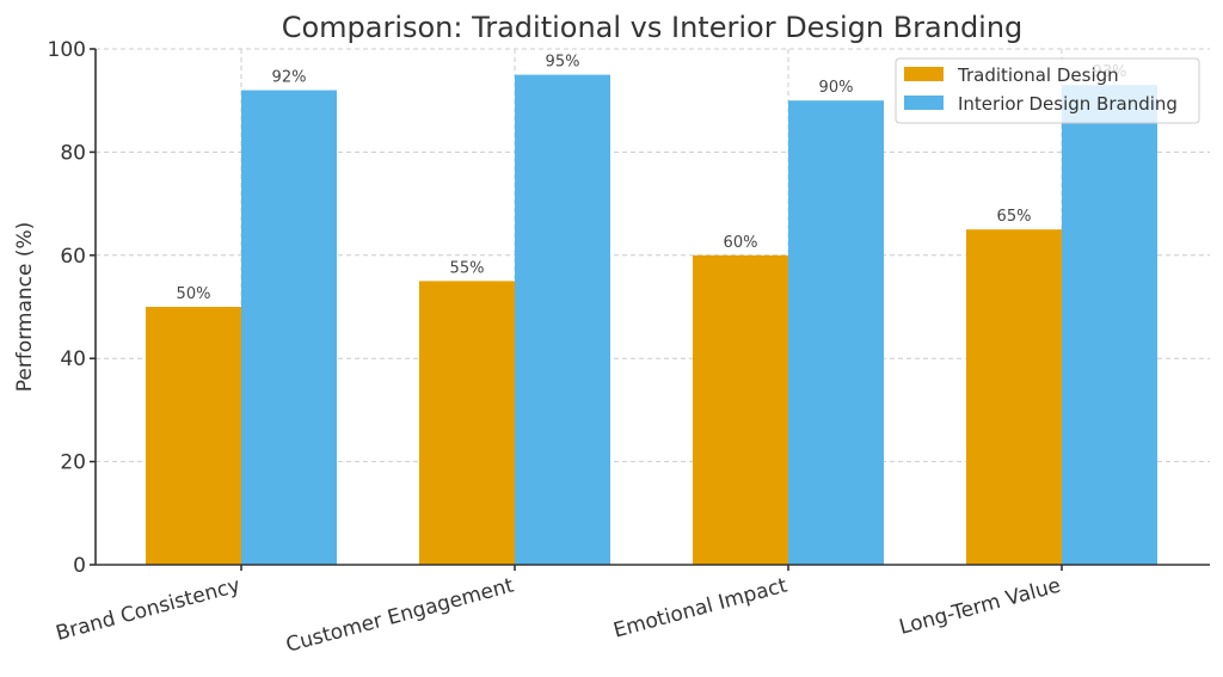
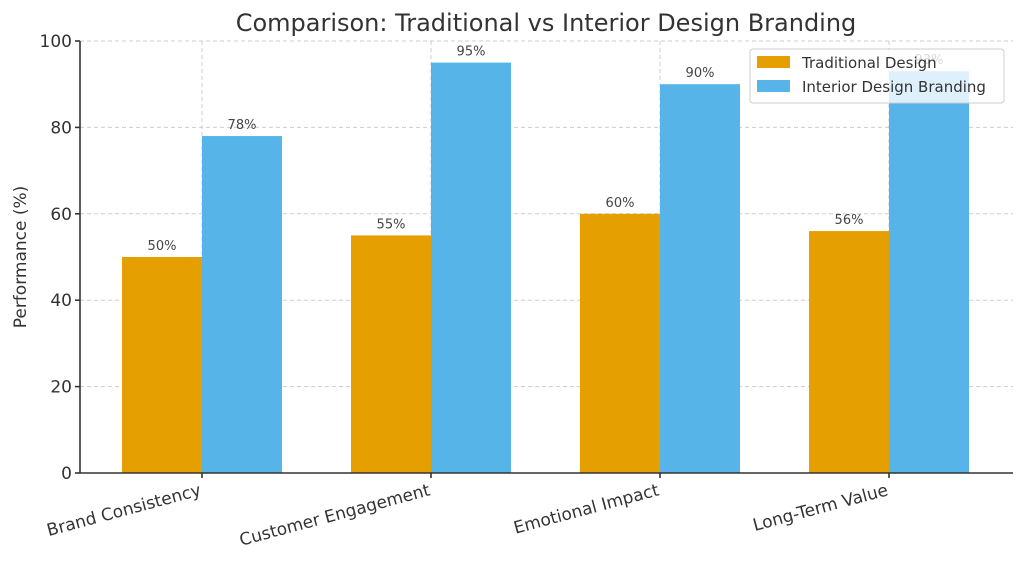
Interior Design Branding/Brand Consistency: 92% -> 78%
Traditional Design/Long-Term Value: 65% -> 56%
